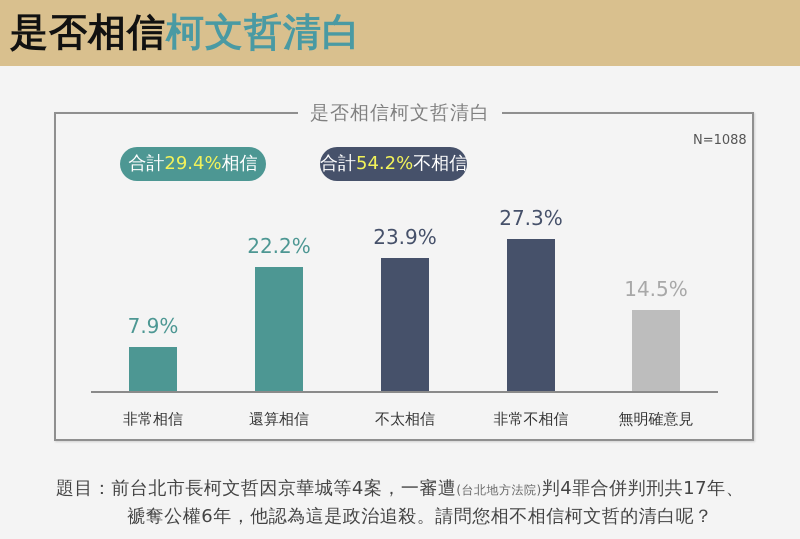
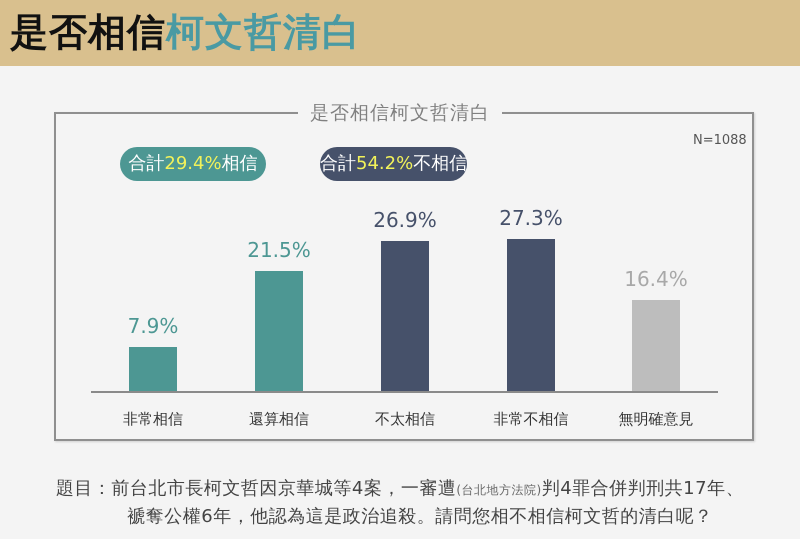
還算相信: 22.2% -> 21.5%
不太相信: 23.9% -> 26.9%
無明確意見: 14.5% -> 16.4%
